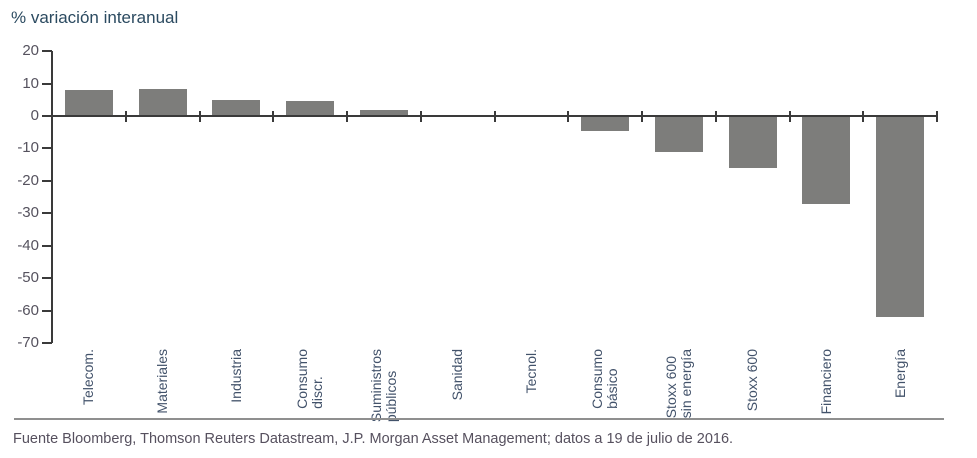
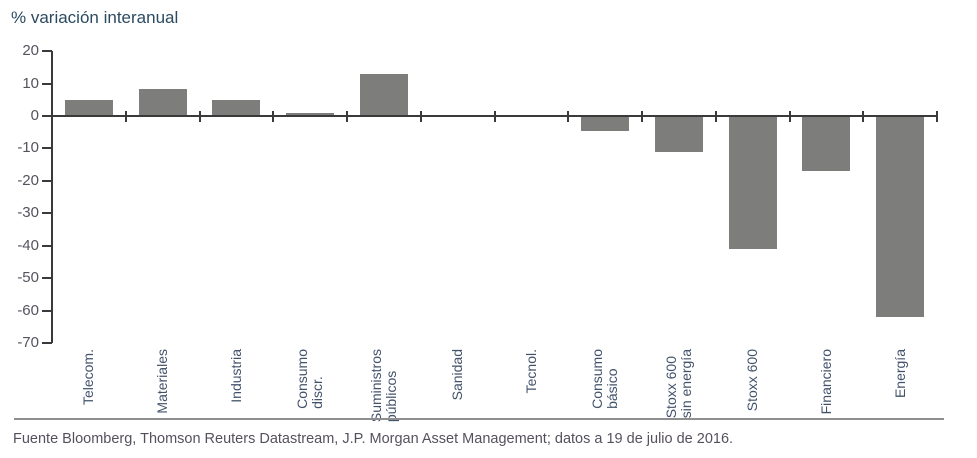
Telecom.: 8 -> 5
Consumo discr.: 4 -> 1
Suministros públicos: 2 -> 13
Stoxx 600: -16 -> -41
Financiero: -27 -> -17
